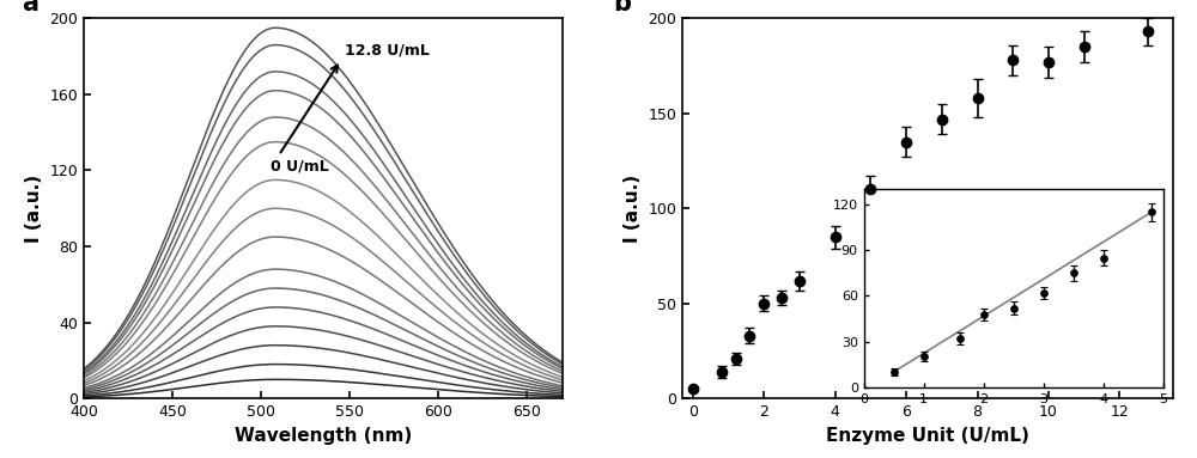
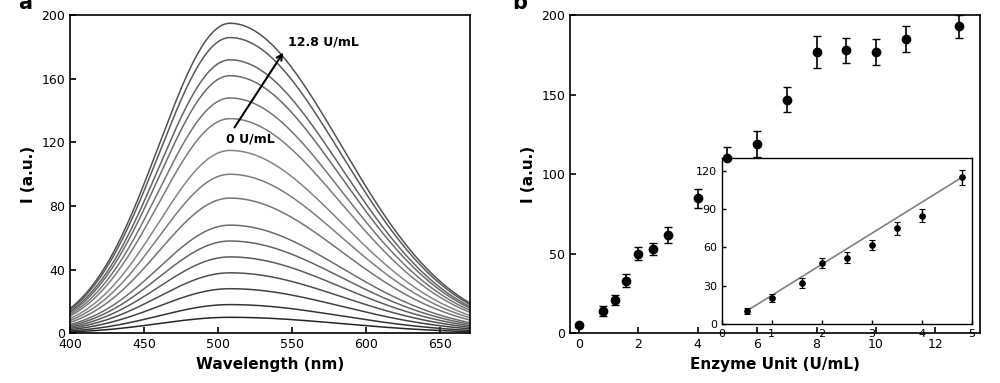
6: 135 -> 119
8: 158 -> 177
